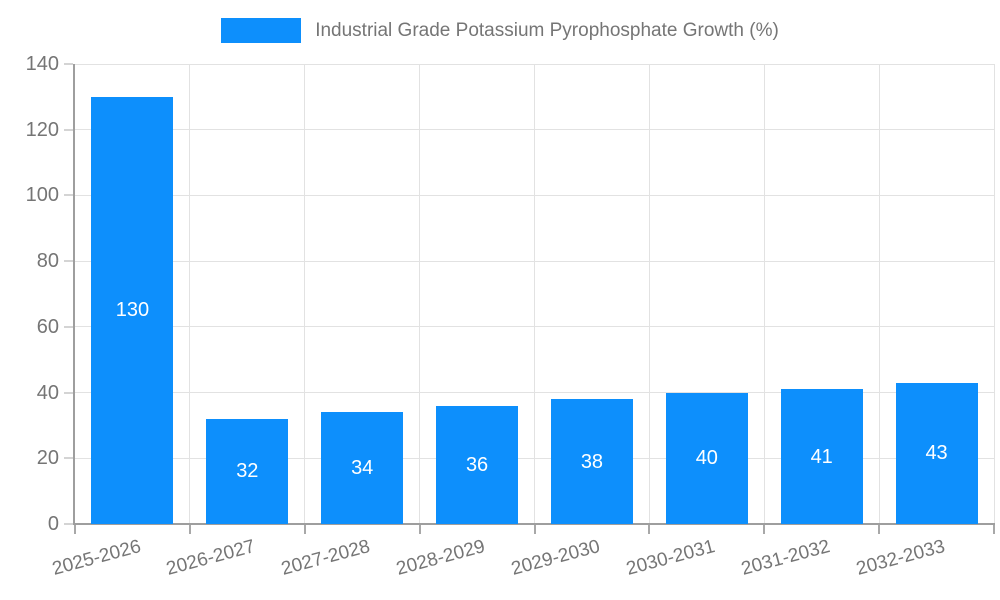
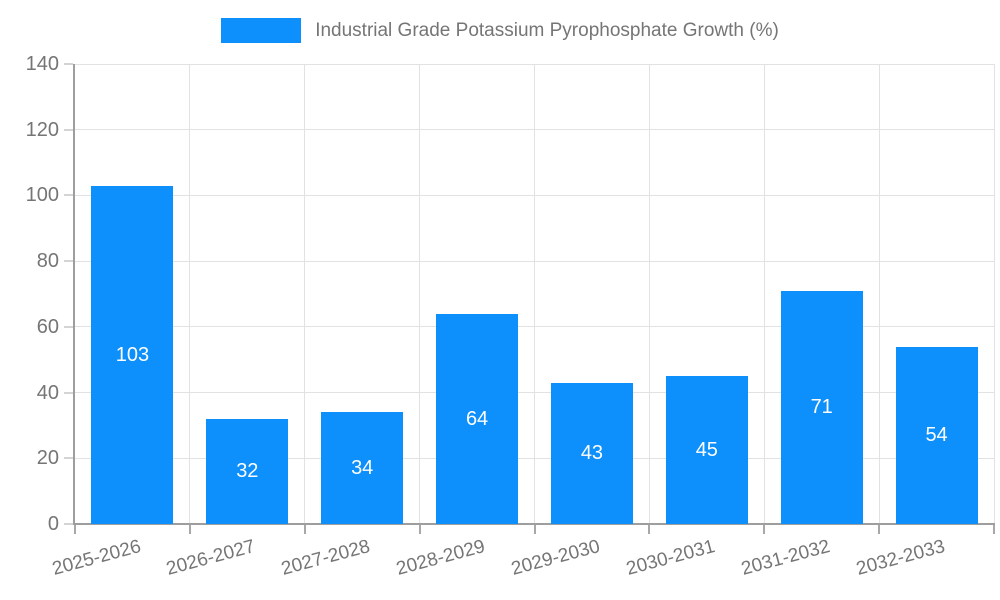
2025-2026: 130 -> 103
2028-2029: 36 -> 64
2029-2030: 38 -> 43
2030-2031: 40 -> 45
2031-2032: 41 -> 71
2032-2033: 43 -> 54
